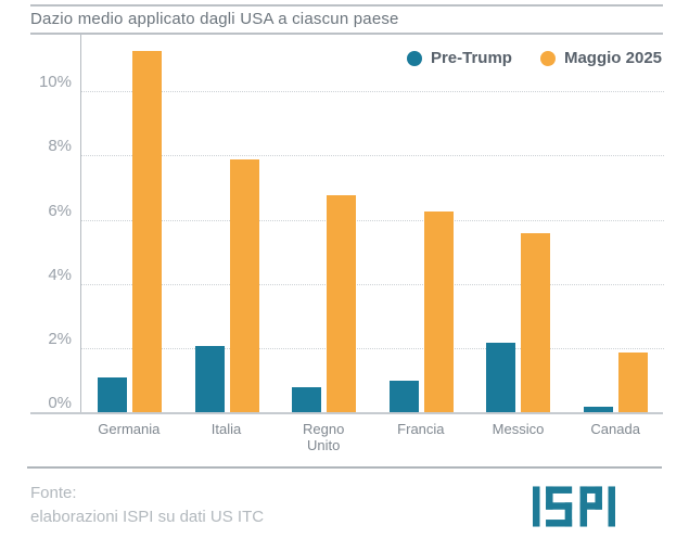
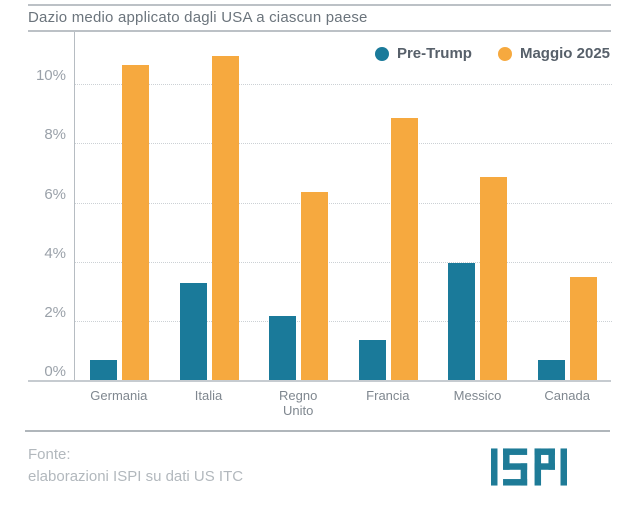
Pre-Trump/Germania: 1.1% -> 0.7%
Maggio 2025/Germania: 11.3% -> 10.7%
Pre-Trump/Italia: 2.1% -> 3.3%
Maggio 2025/Italia: 7.9% -> 11.0%
Pre-Trump/Regno Unito: 0.8% -> 2.2%
Maggio 2025/Regno Unito: 6.8% -> 6.4%
Pre-Trump/Francia: 1.0% -> 1.4%
Maggio 2025/Francia: 6.3% -> 8.9%
Pre-Trump/Messico: 2.2% -> 4.0%
Maggio 2025/Messico: 5.6% -> 6.9%
Pre-Trump/Canada: 0.2% -> 0.7%
Maggio 2025/Canada: 1.9% -> 3.5%
